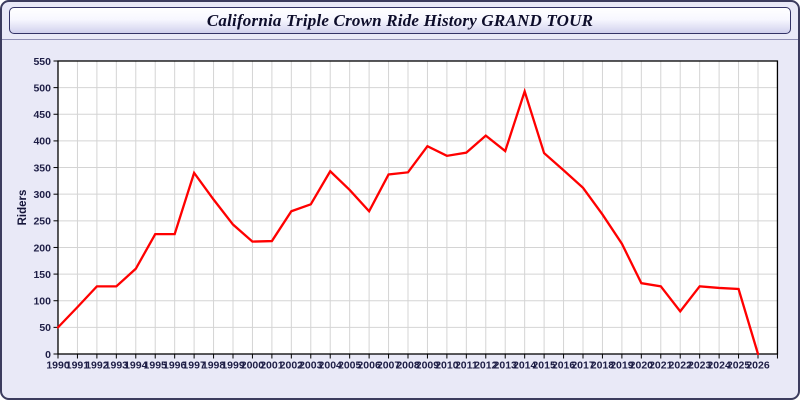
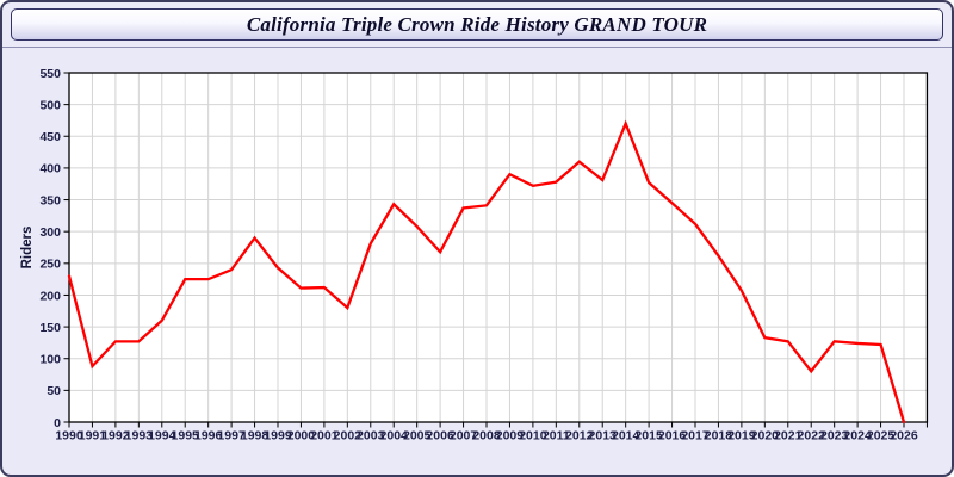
1990: 50 -> 230
1997: 340 -> 240
2002: 270 -> 180
2014: 490 -> 470
